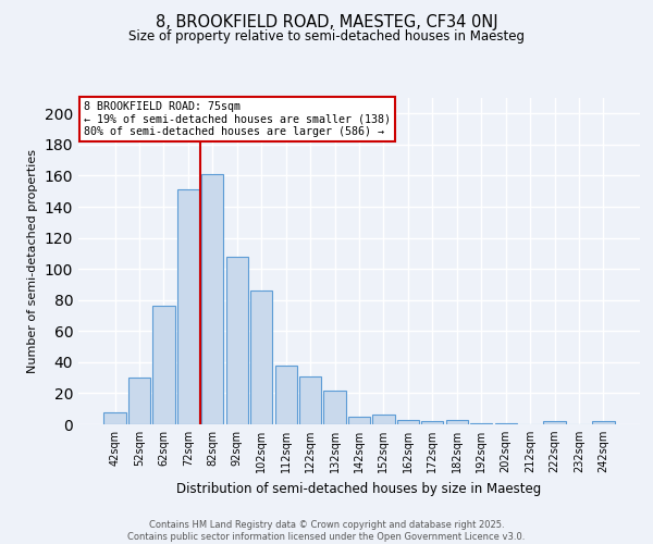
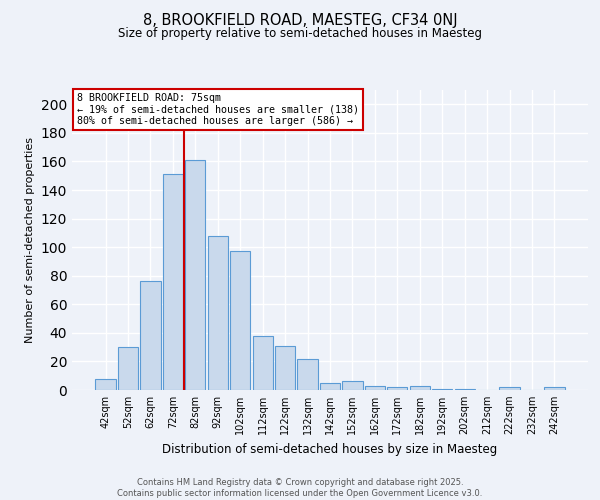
102sqm: 86 -> 97
